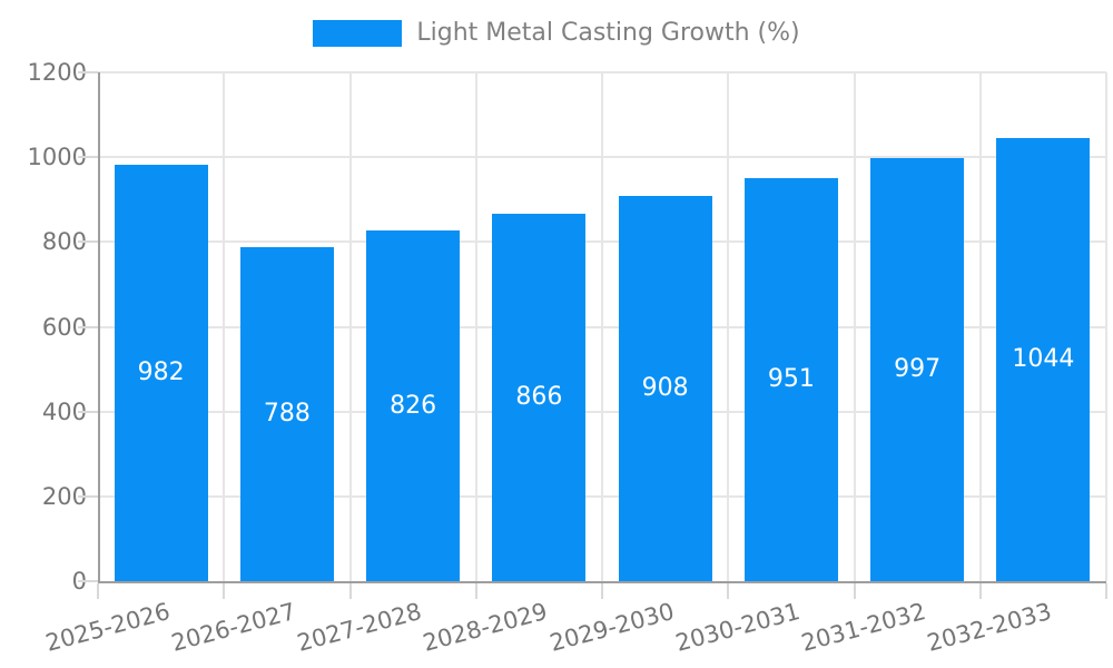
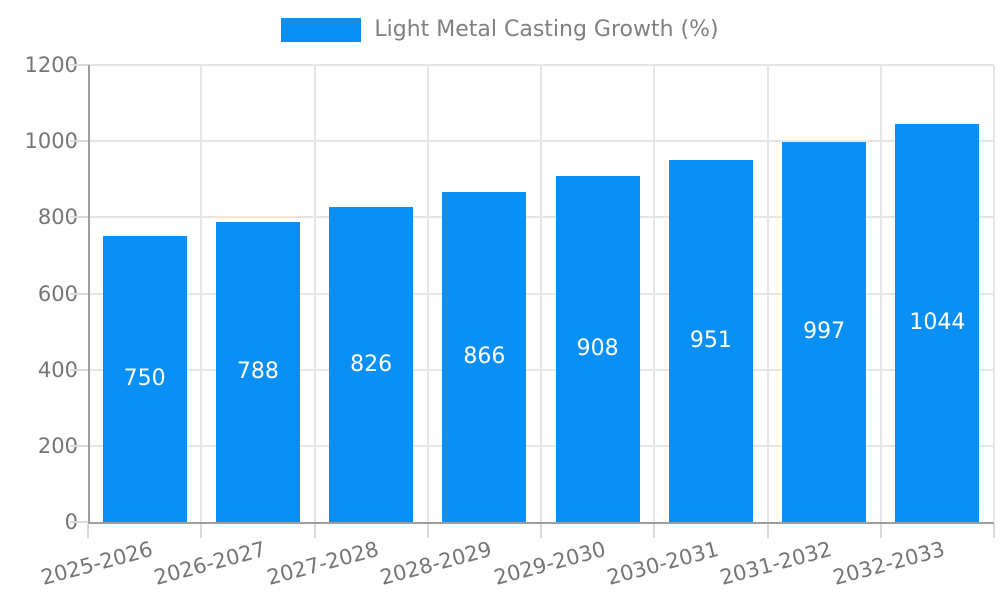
2025-2026: 982 -> 750
